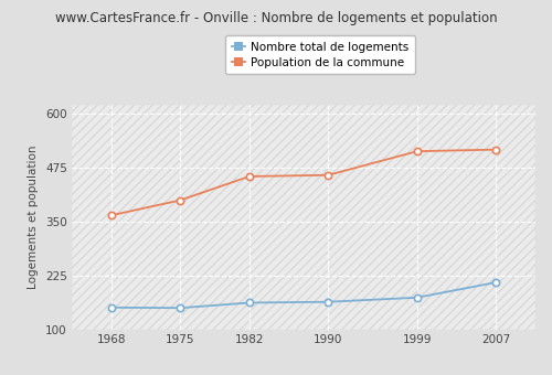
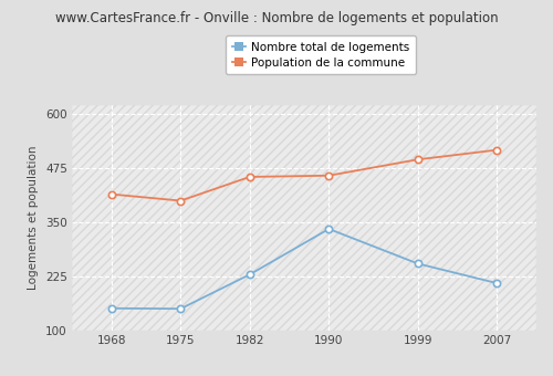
Population de la commune/1968: 365 -> 415
Nombre total de logements/1982: 163 -> 230
Nombre total de logements/1990: 165 -> 335
Nombre total de logements/1999: 175 -> 255
Population de la commune/1999: 513 -> 495
